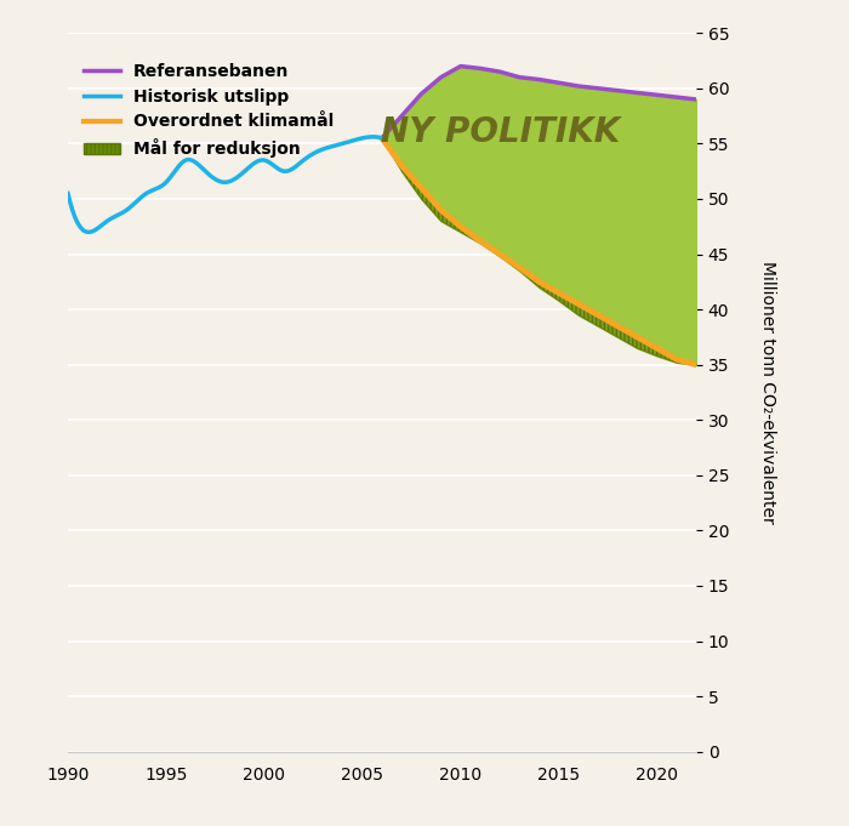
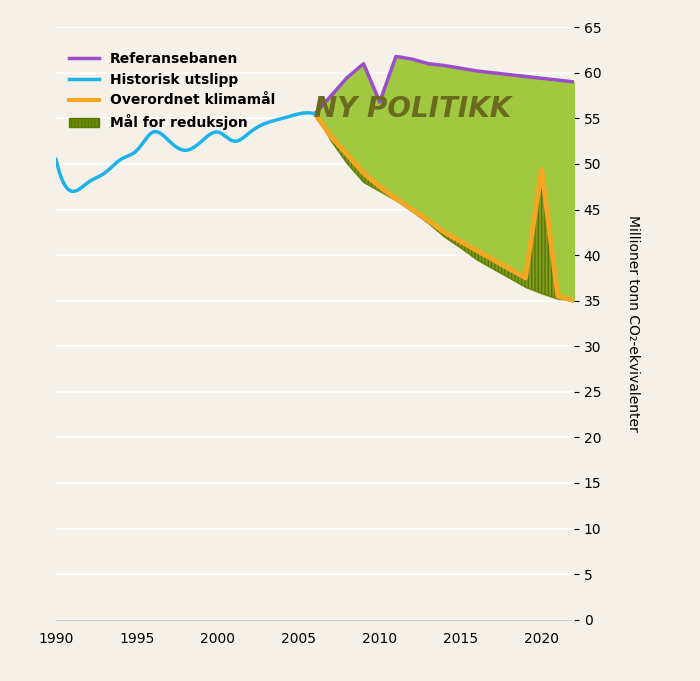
Referansebanen/2010: 62.0 -> 56.8
Overordnet klimamål/2020: 36.5 -> 49.4
